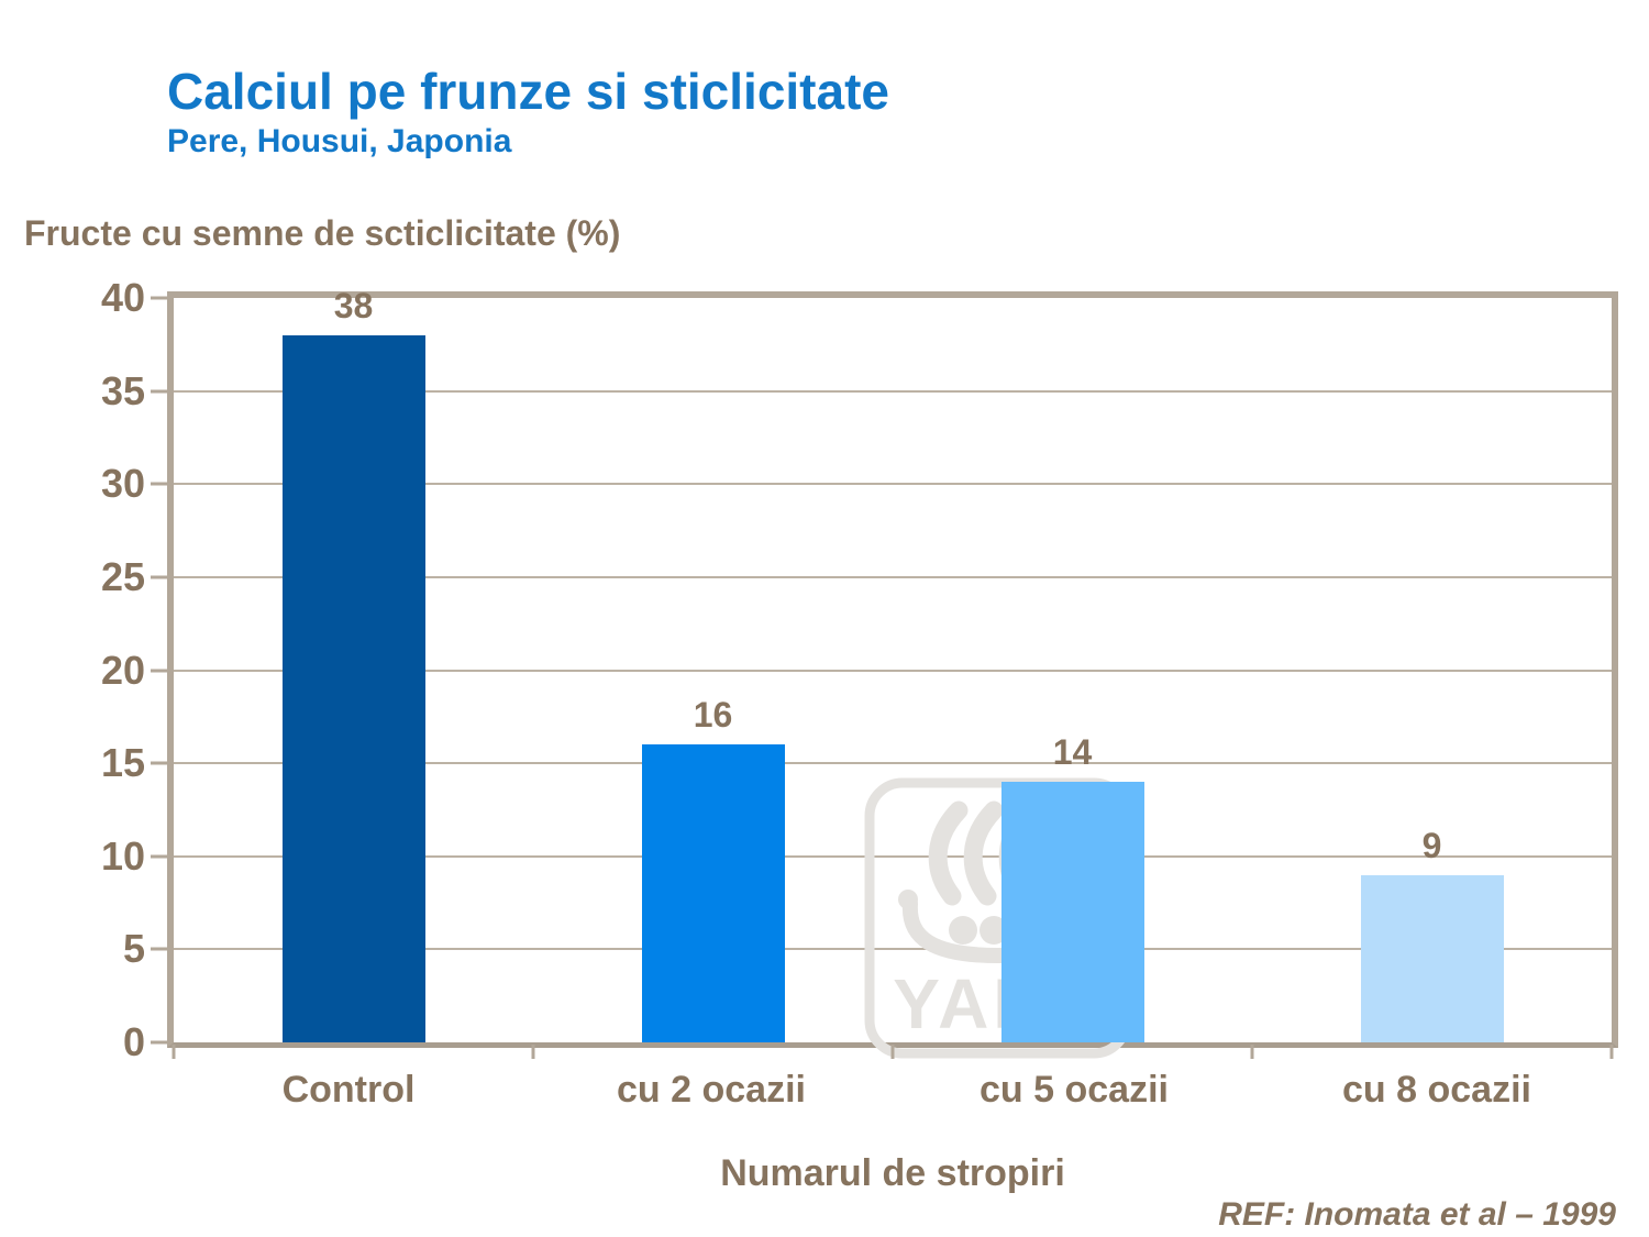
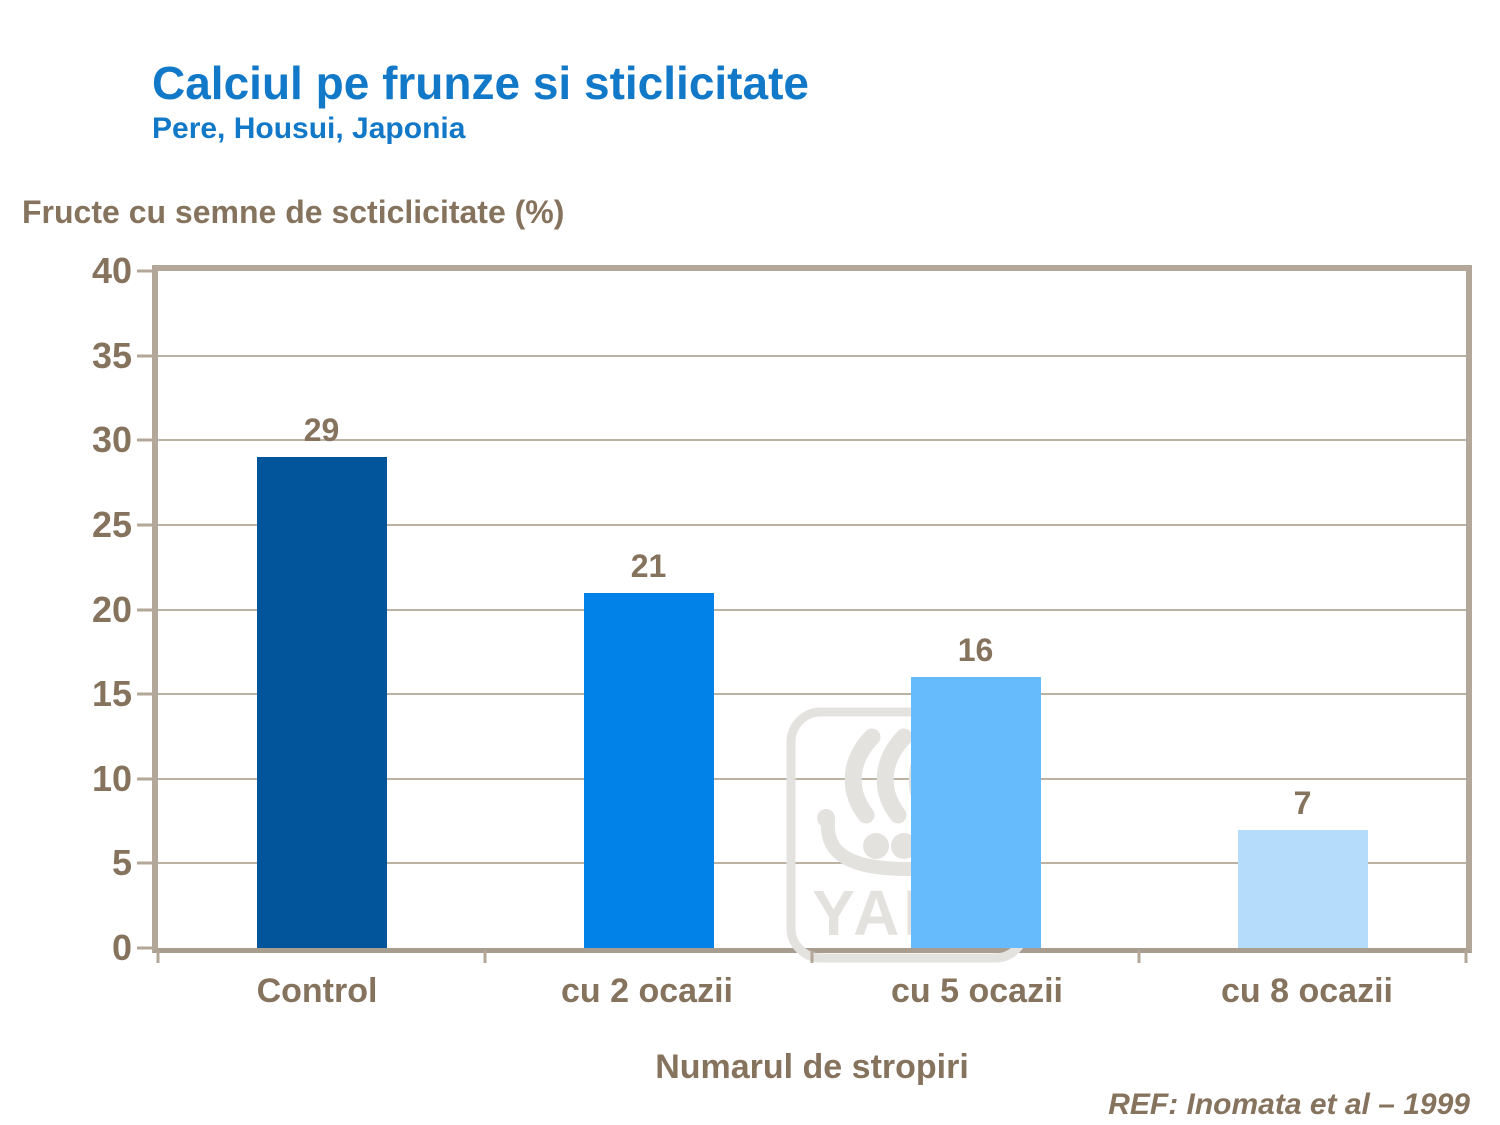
Control: 38 -> 29
cu 2 ocazii: 16 -> 21
cu 5 ocazii: 14 -> 16
cu 8 ocazii: 9 -> 7
